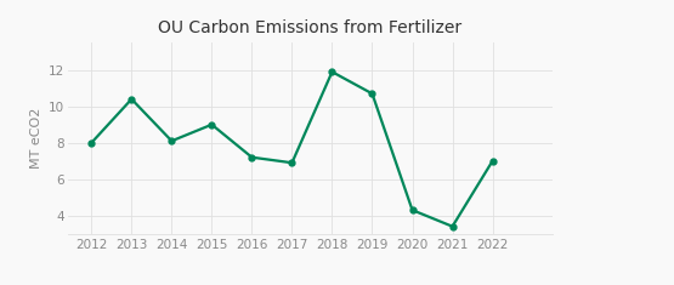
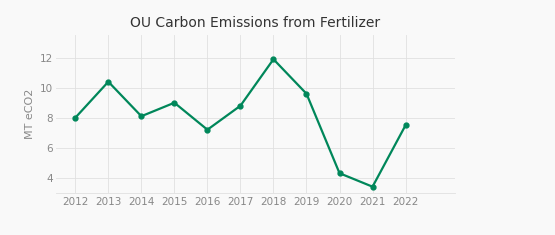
2017: 6.9 -> 8.8
2019: 10.7 -> 9.6
2022: 7.0 -> 7.5
